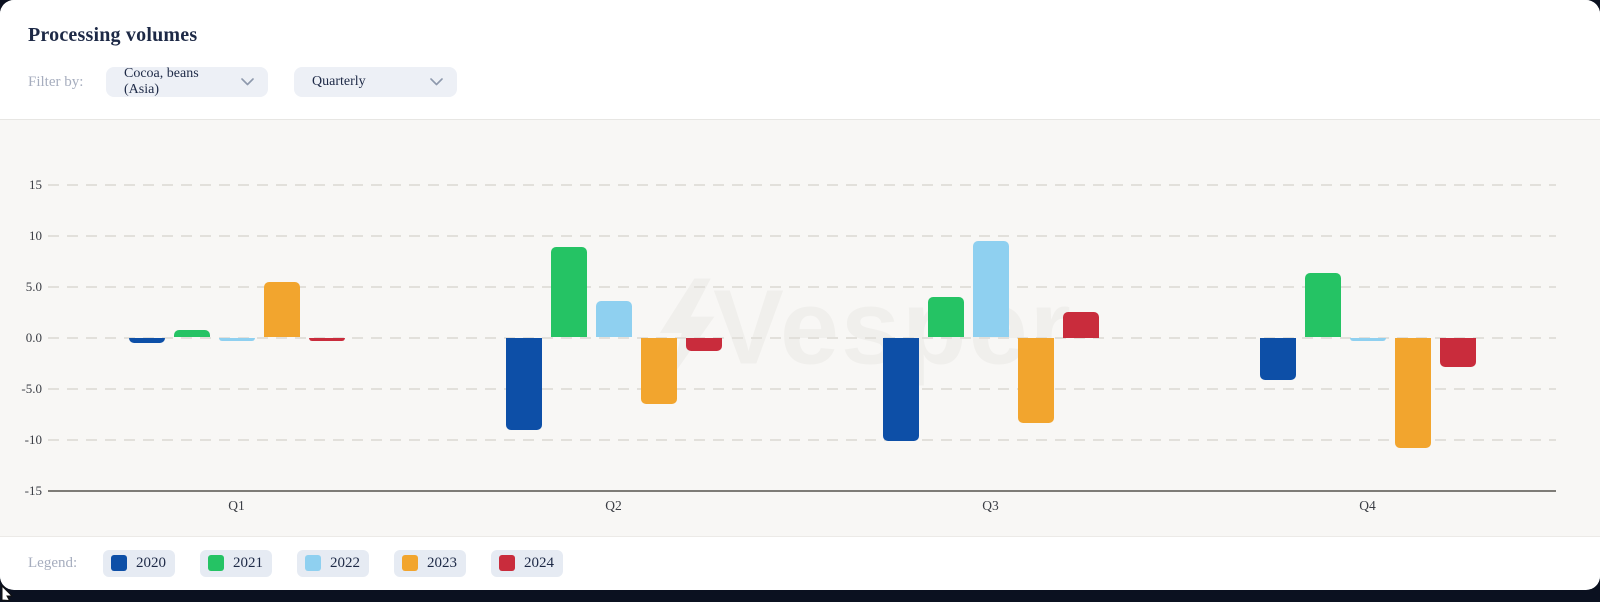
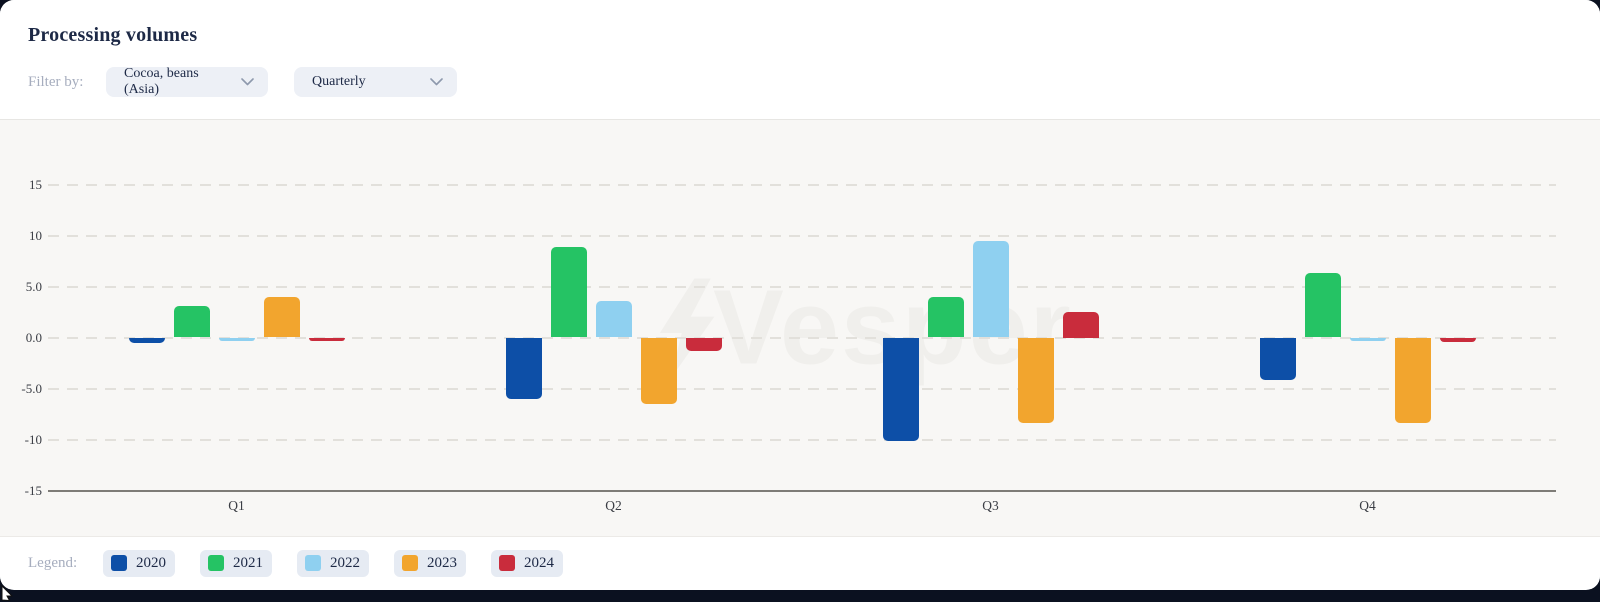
2021/Q1: 0.7 -> 3.1
2023/Q1: 5.4 -> 4.0
2020/Q2: -9.1 -> -6.0
2023/Q4: -10.8 -> -8.4
2024/Q4: -2.9 -> -0.4
